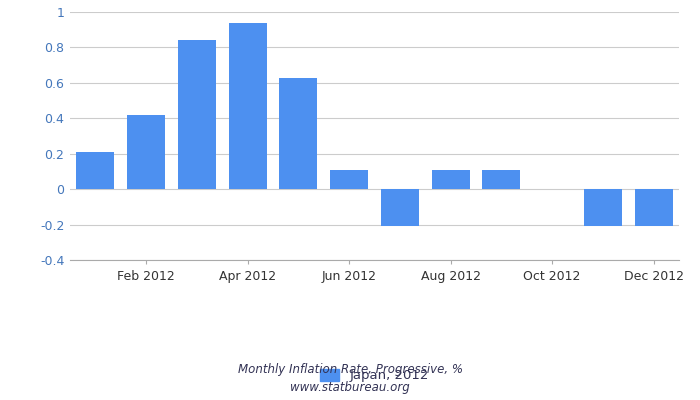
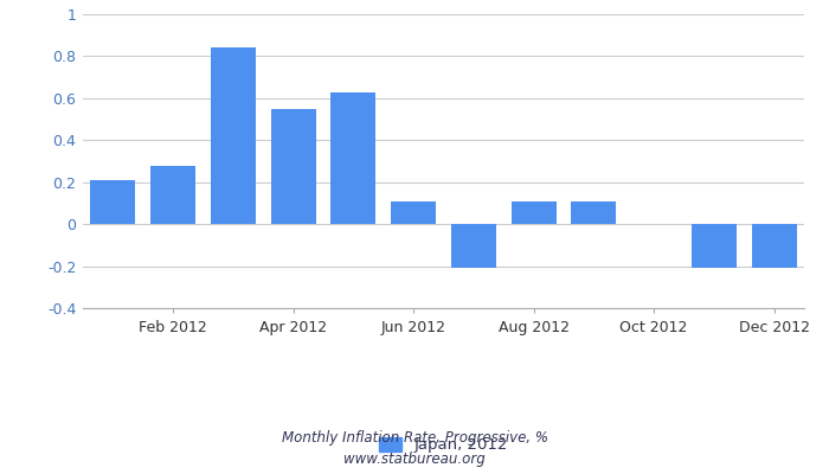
Feb 2012: 0.42 -> 0.28
Apr 2012: 0.94 -> 0.55
